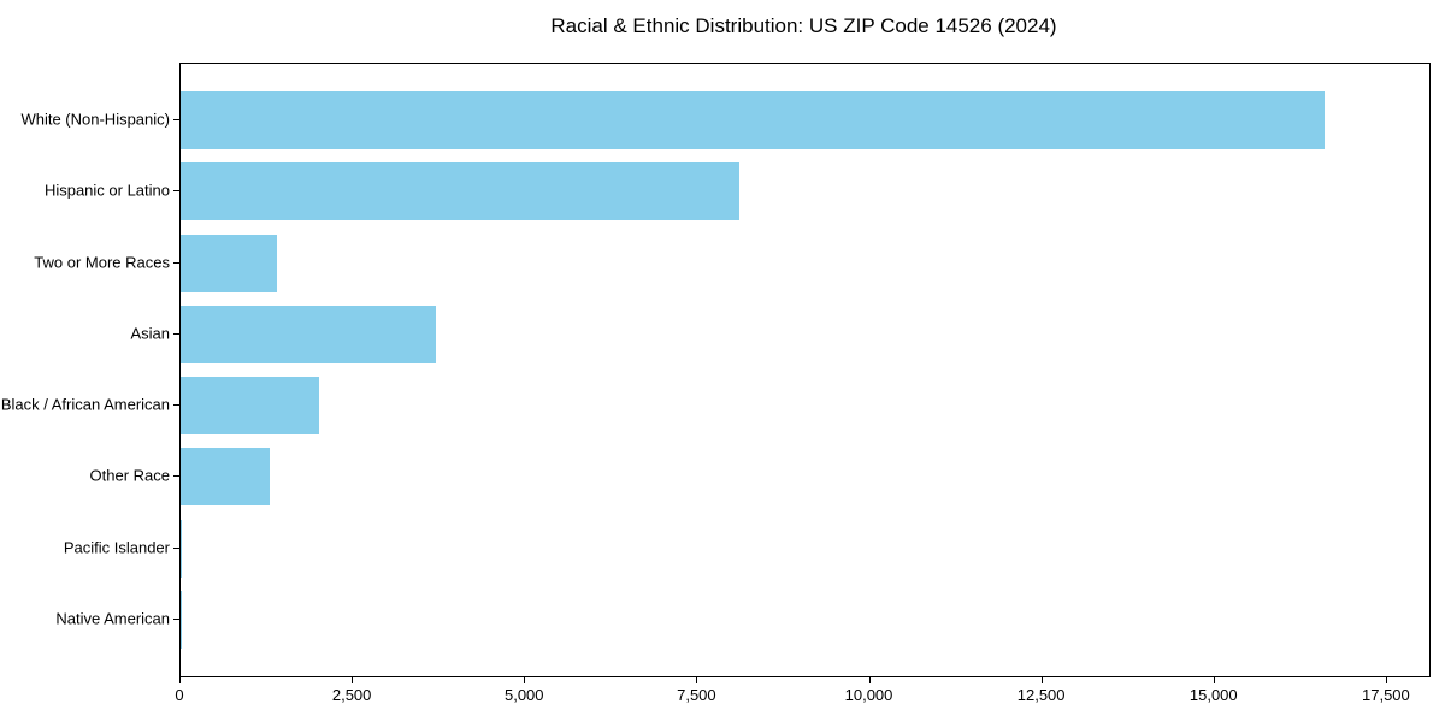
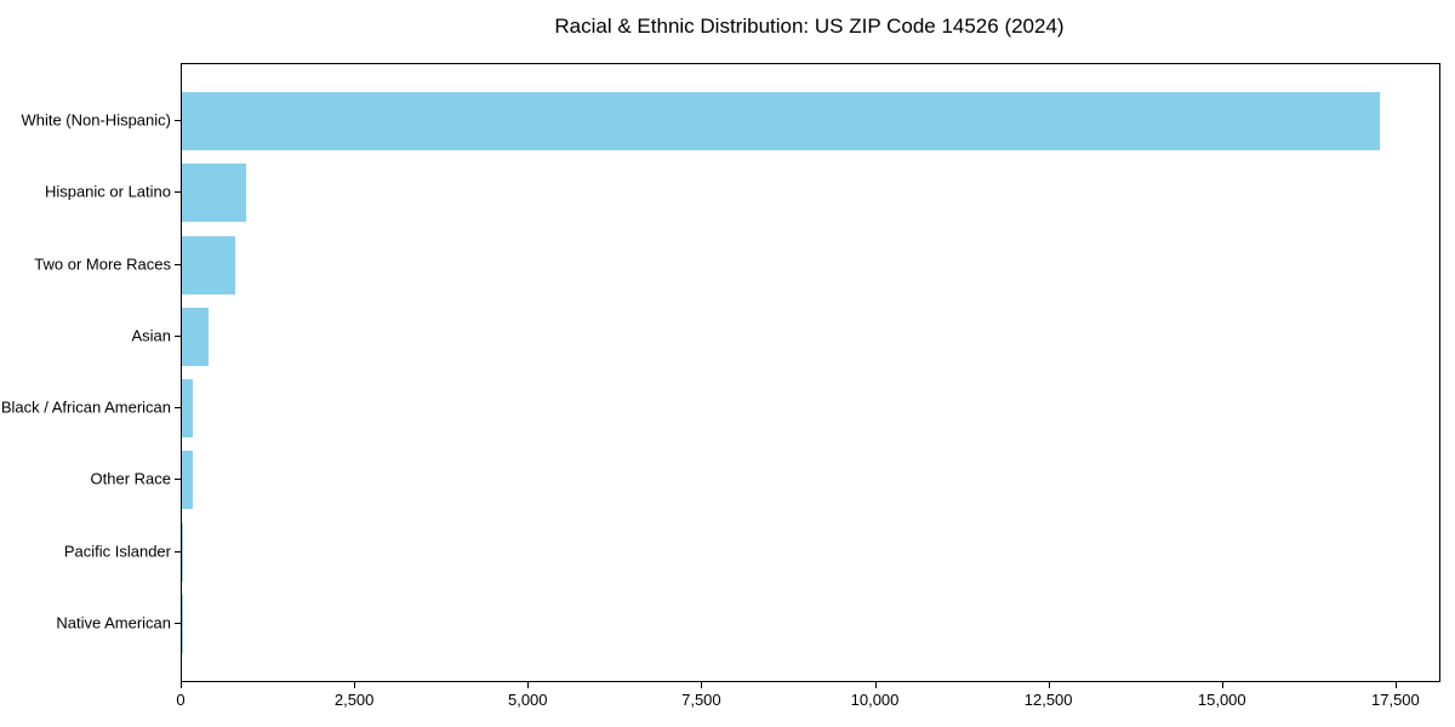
White (Non-Hispanic): 16600 -> 17200
Hispanic or Latino: 8100 -> 900
Two or More Races: 1400 -> 800
Asian: 3700 -> 400
Black / African American: 2000 -> 200
Other Race: 1300 -> 200
